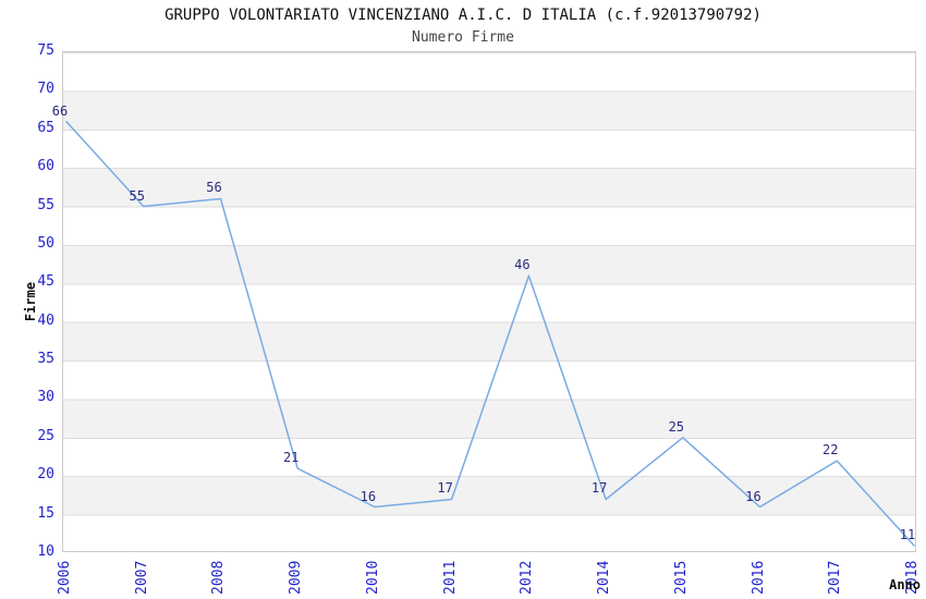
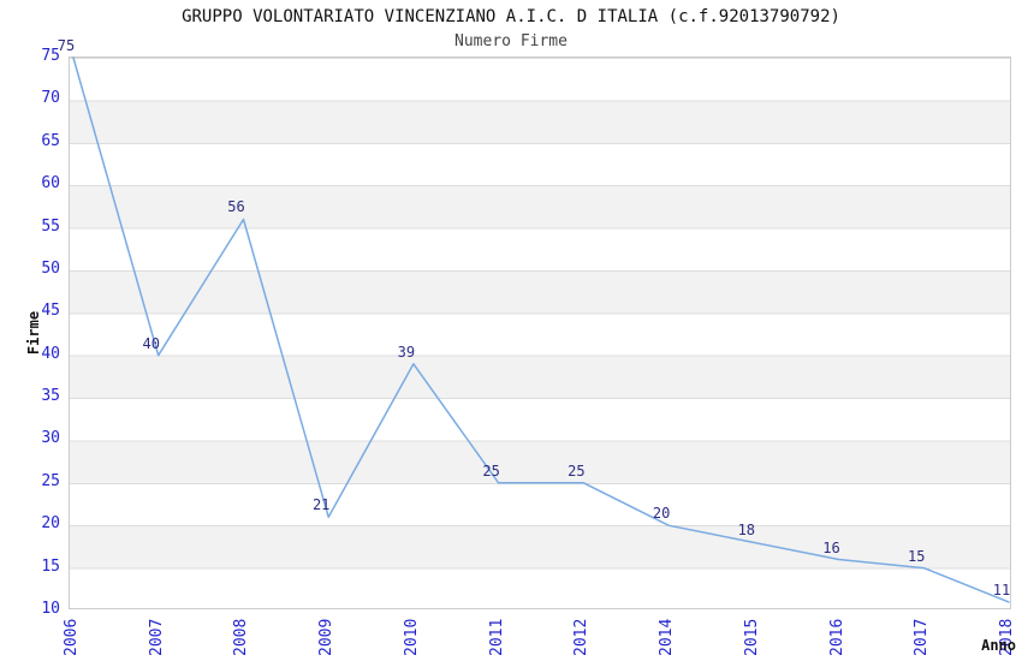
2006: 66 -> 75
2007: 55 -> 40
2010: 16 -> 39
2011: 17 -> 25
2012: 46 -> 25
2014: 17 -> 20
2015: 25 -> 18
2017: 22 -> 15
